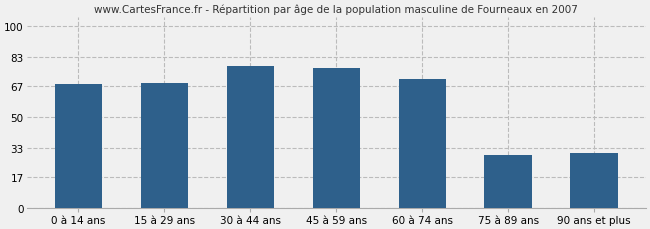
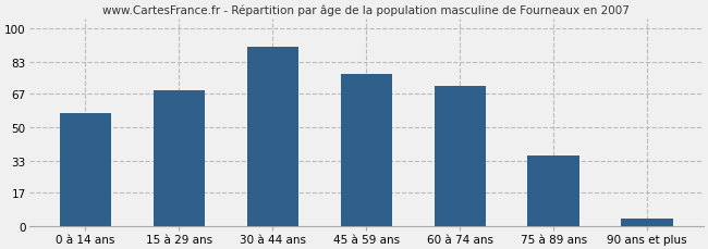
0 à 14 ans: 68 -> 57
30 à 44 ans: 78 -> 91
75 à 89 ans: 29 -> 36
90 ans et plus: 30 -> 4
